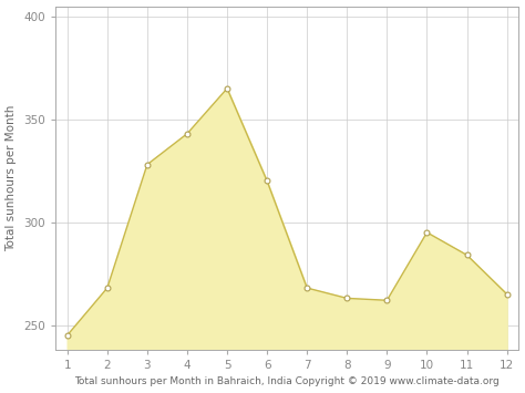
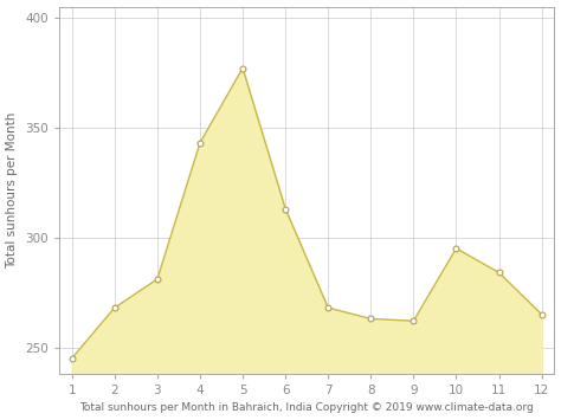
3: 328 -> 281
5: 365 -> 377
6: 320 -> 313
